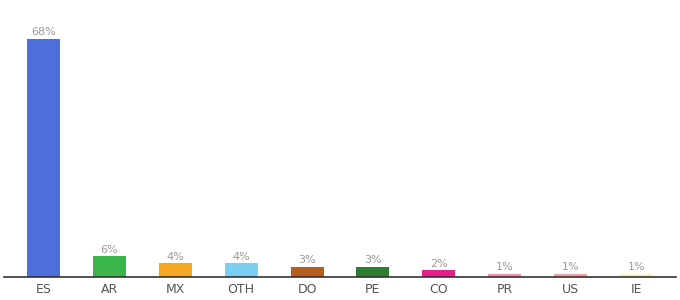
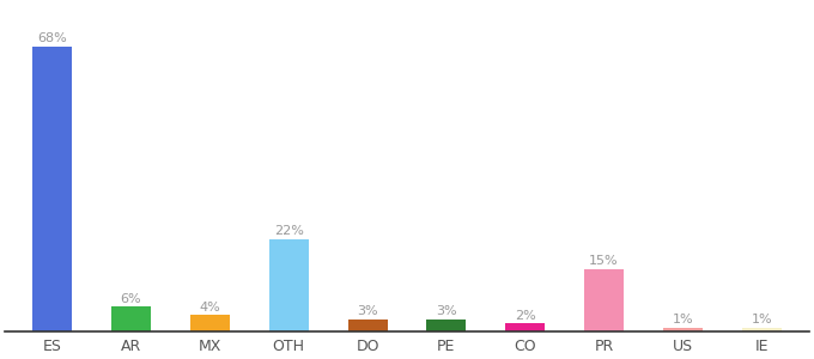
OTH: 4% -> 22%
PR: 1% -> 15%
